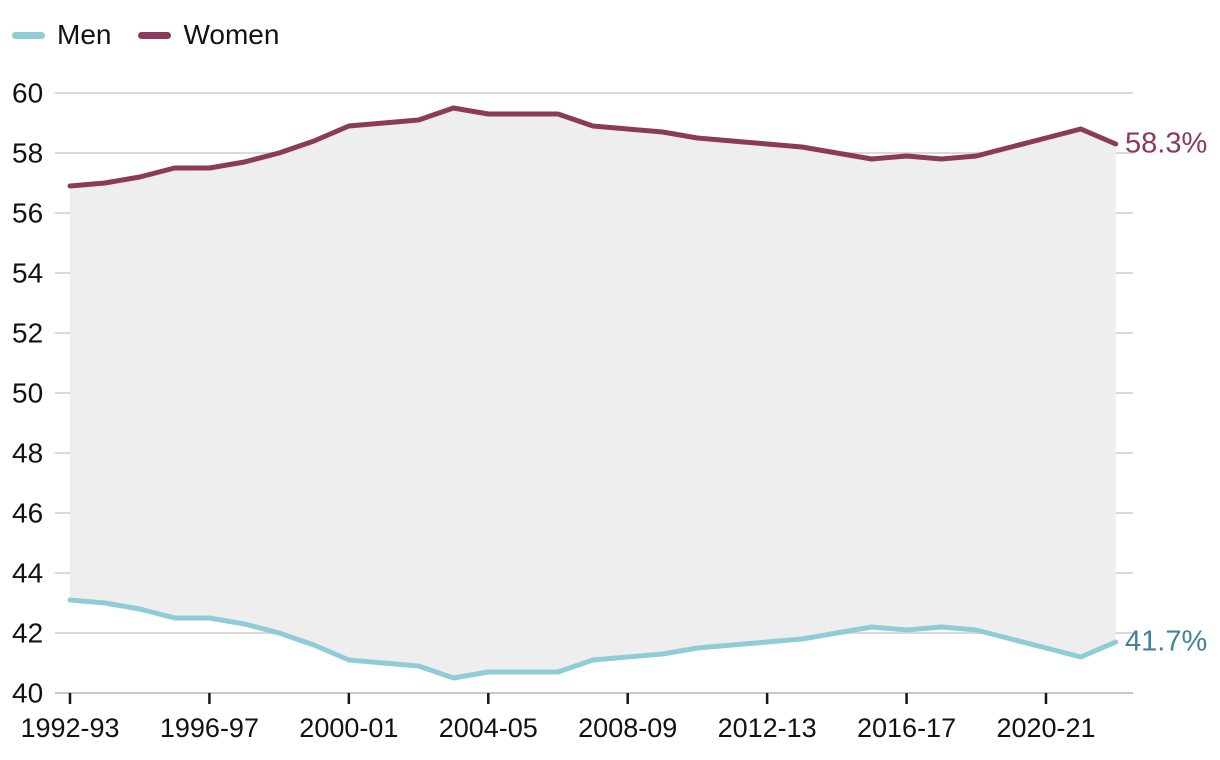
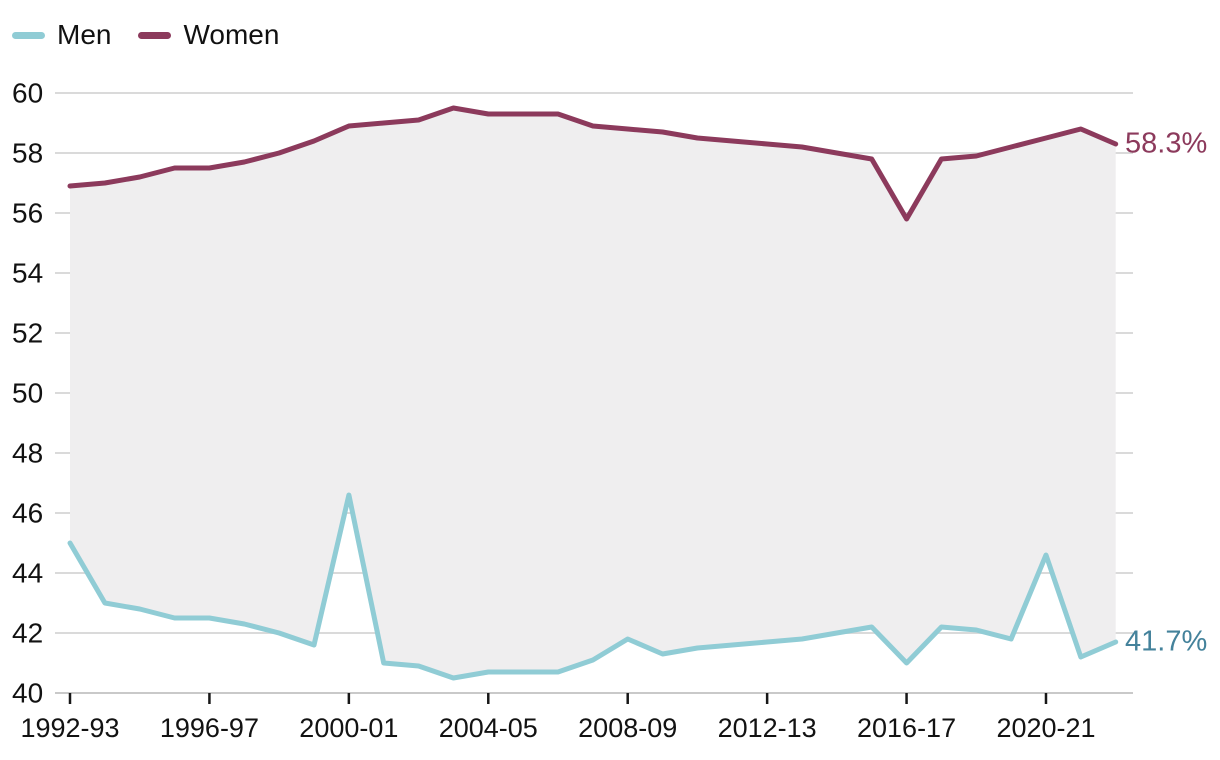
Men/1992-93: 43.1 -> 45.0
Men/2000-01: 41.1 -> 46.6
Men/2008-09: 41.2 -> 41.8
Men/2016-17: 42.1 -> 41.0
Women/2016-17: 57.9 -> 55.8
Men/2020-21: 41.5 -> 44.6
